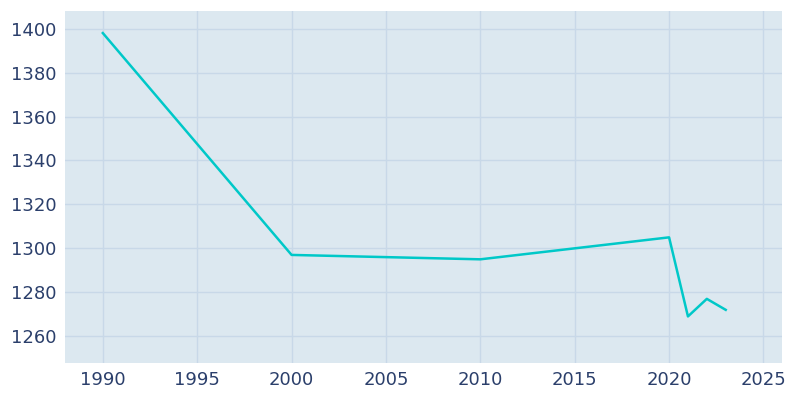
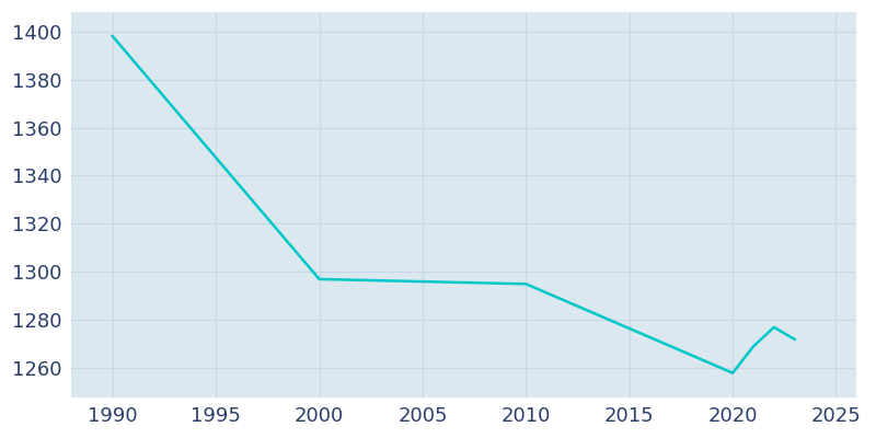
2020: 1305 -> 1258
